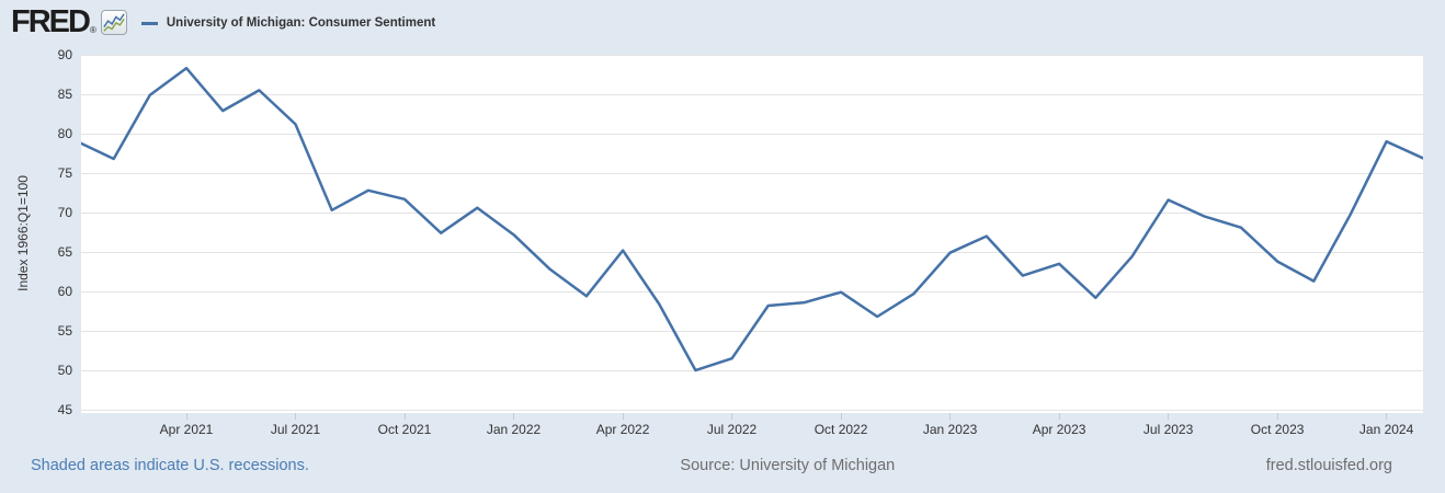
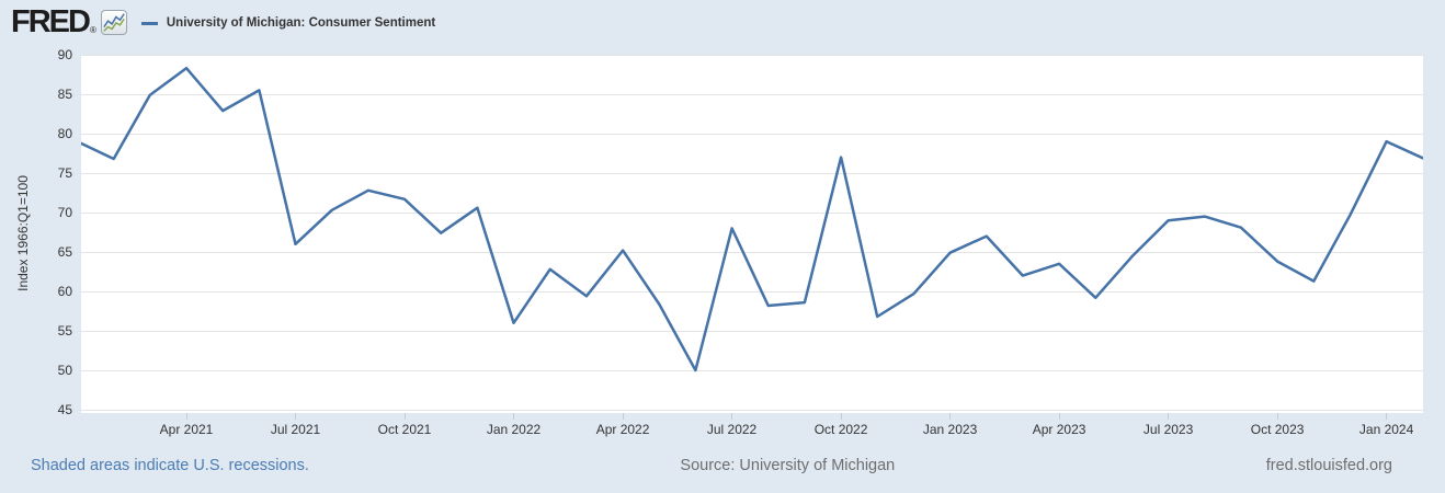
Jul 2021: 81 -> 66
Jan 2022: 67 -> 56
Jul 2022: 52 -> 68
Oct 2022: 60 -> 77
Jul 2023: 72 -> 69
